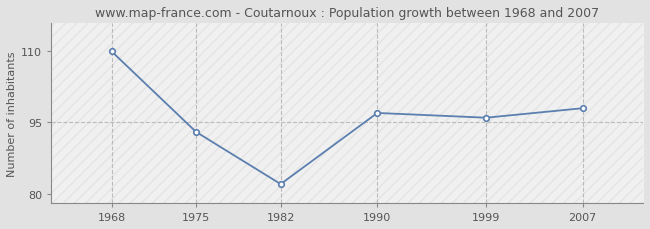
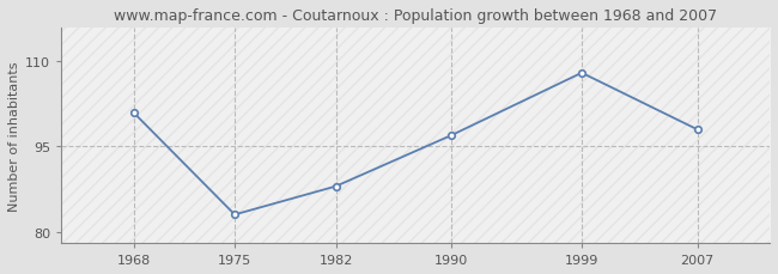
1968: 110 -> 101
1975: 93 -> 83
1982: 82 -> 88
1999: 96 -> 108
